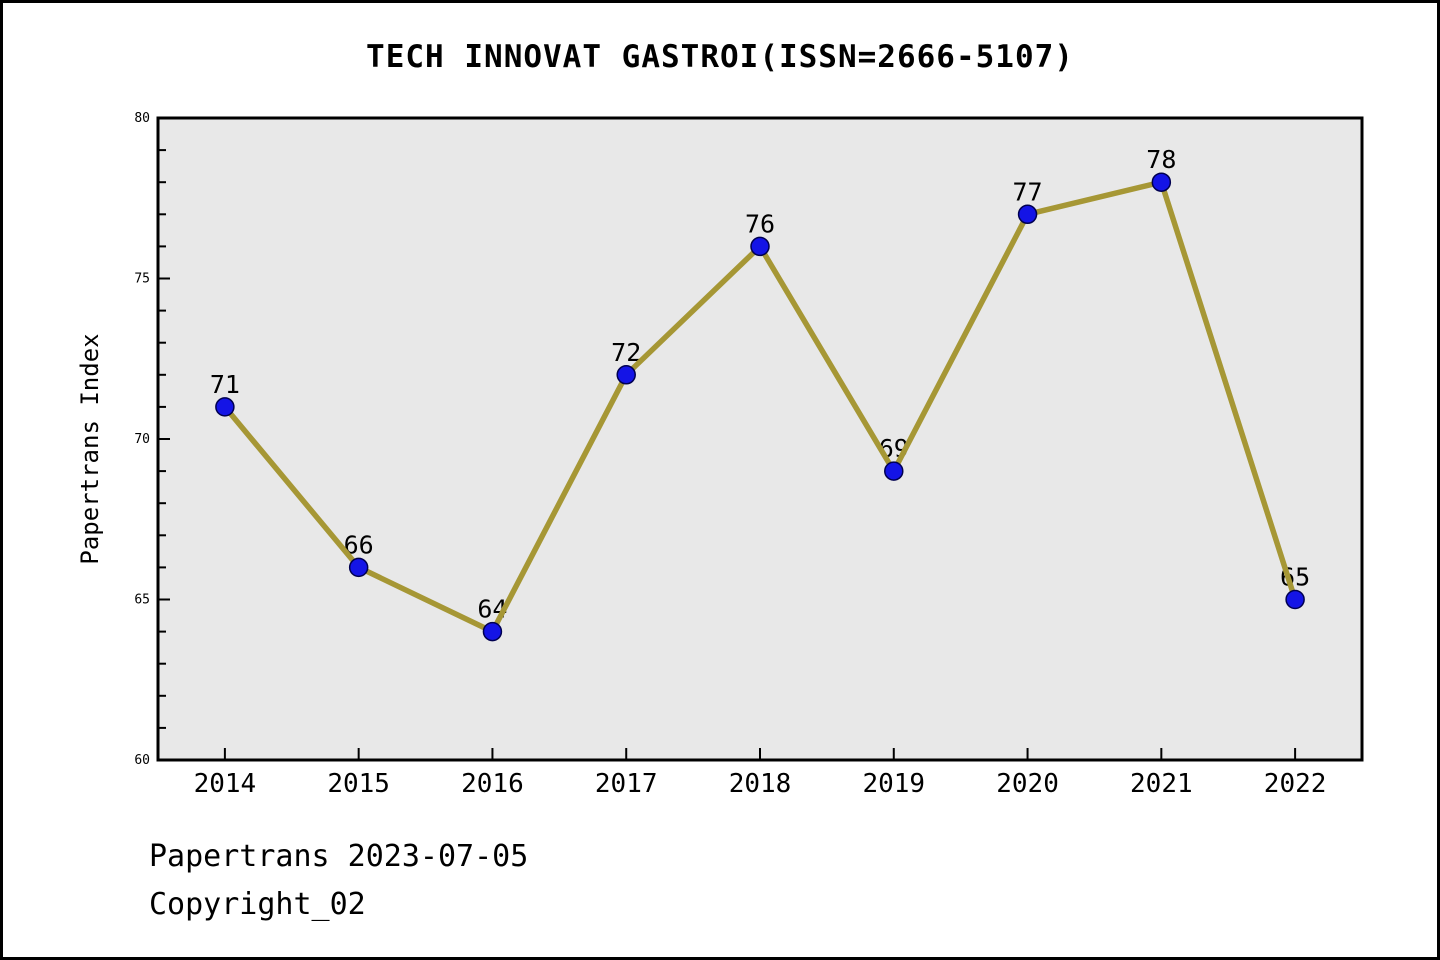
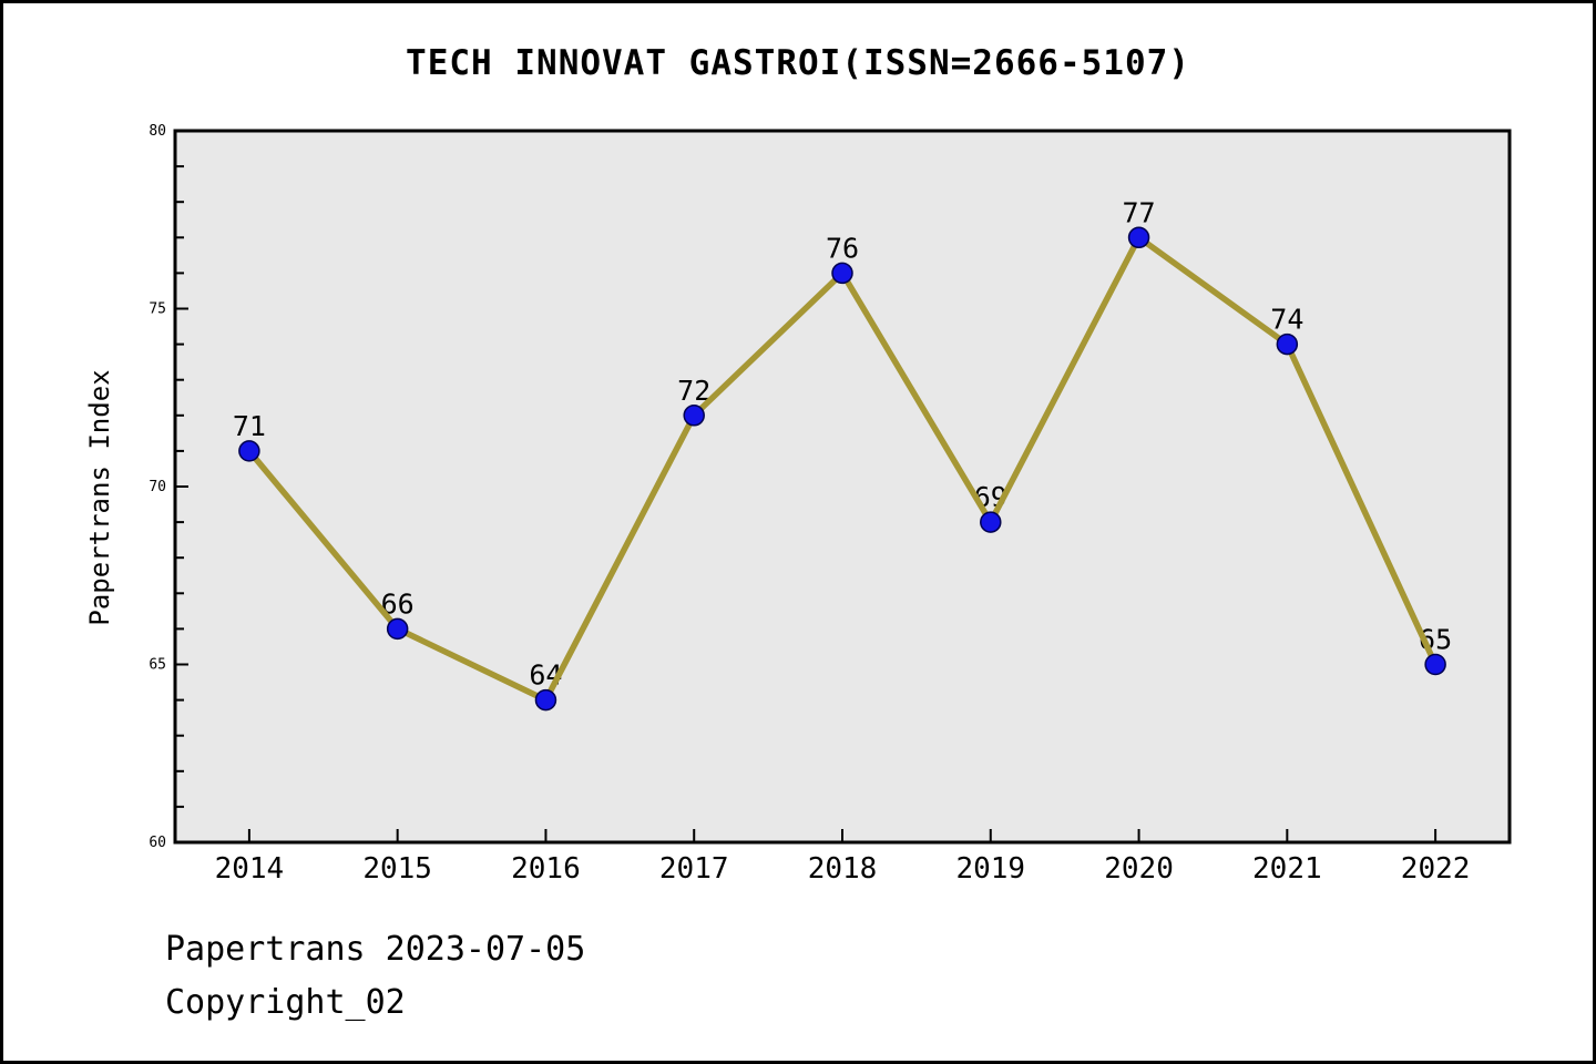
2021: 78 -> 74
